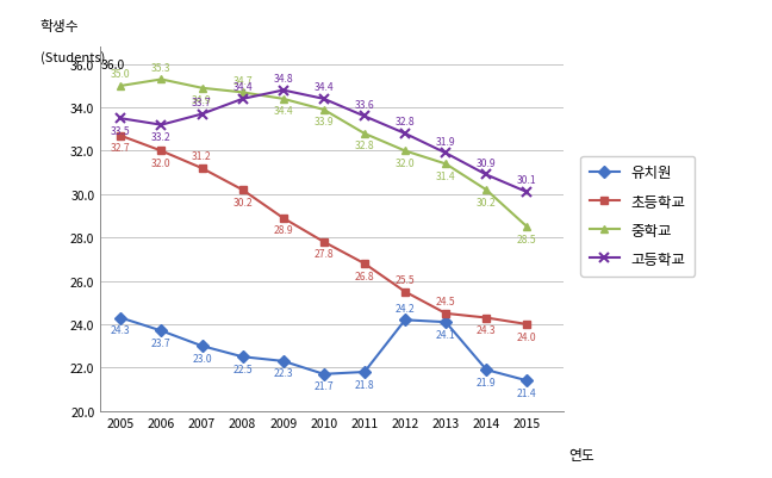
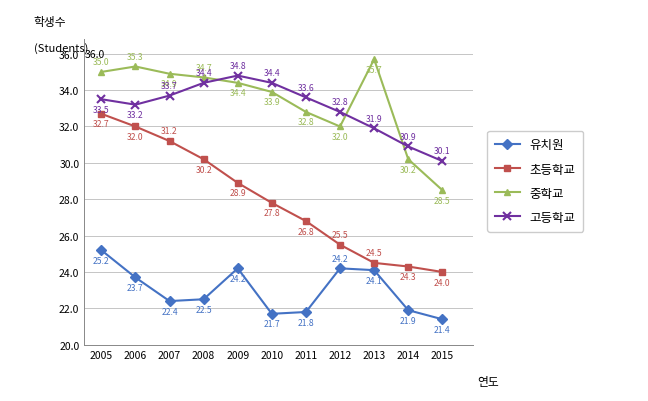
유치원/2005: 24.3 -> 25.2
유치원/2007: 23.0 -> 22.4
유치원/2009: 22.3 -> 24.2
중학교/2013: 31.4 -> 35.7
